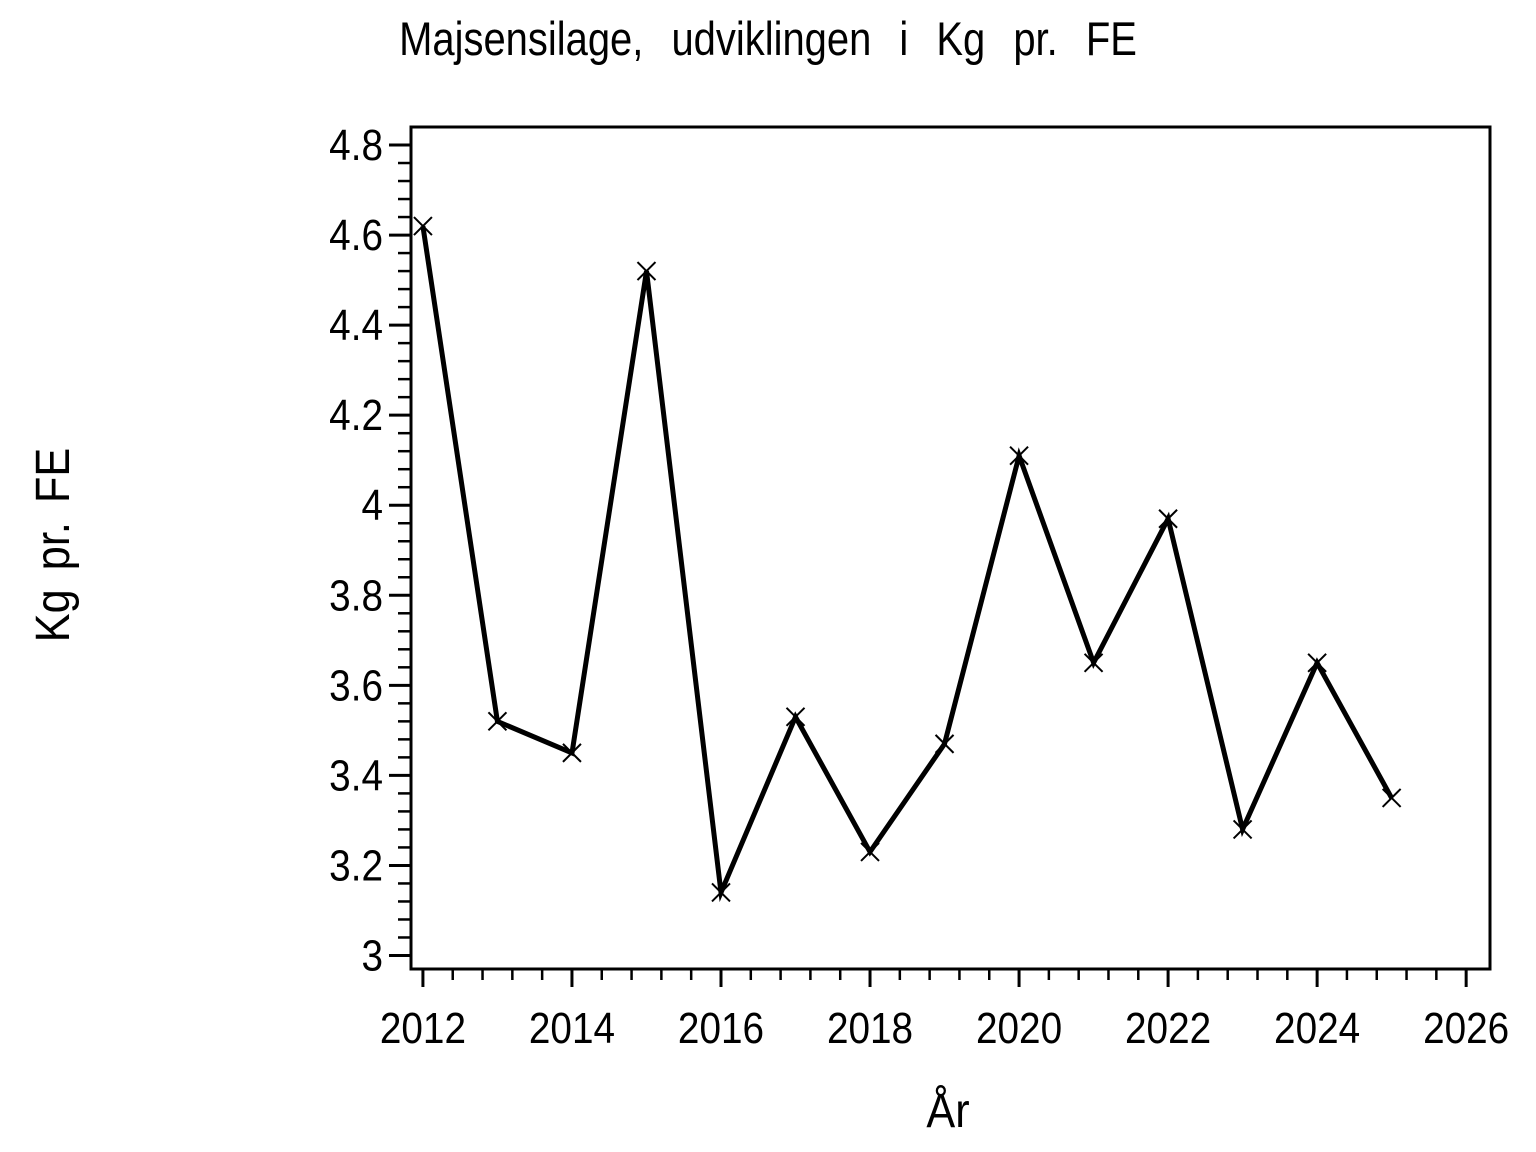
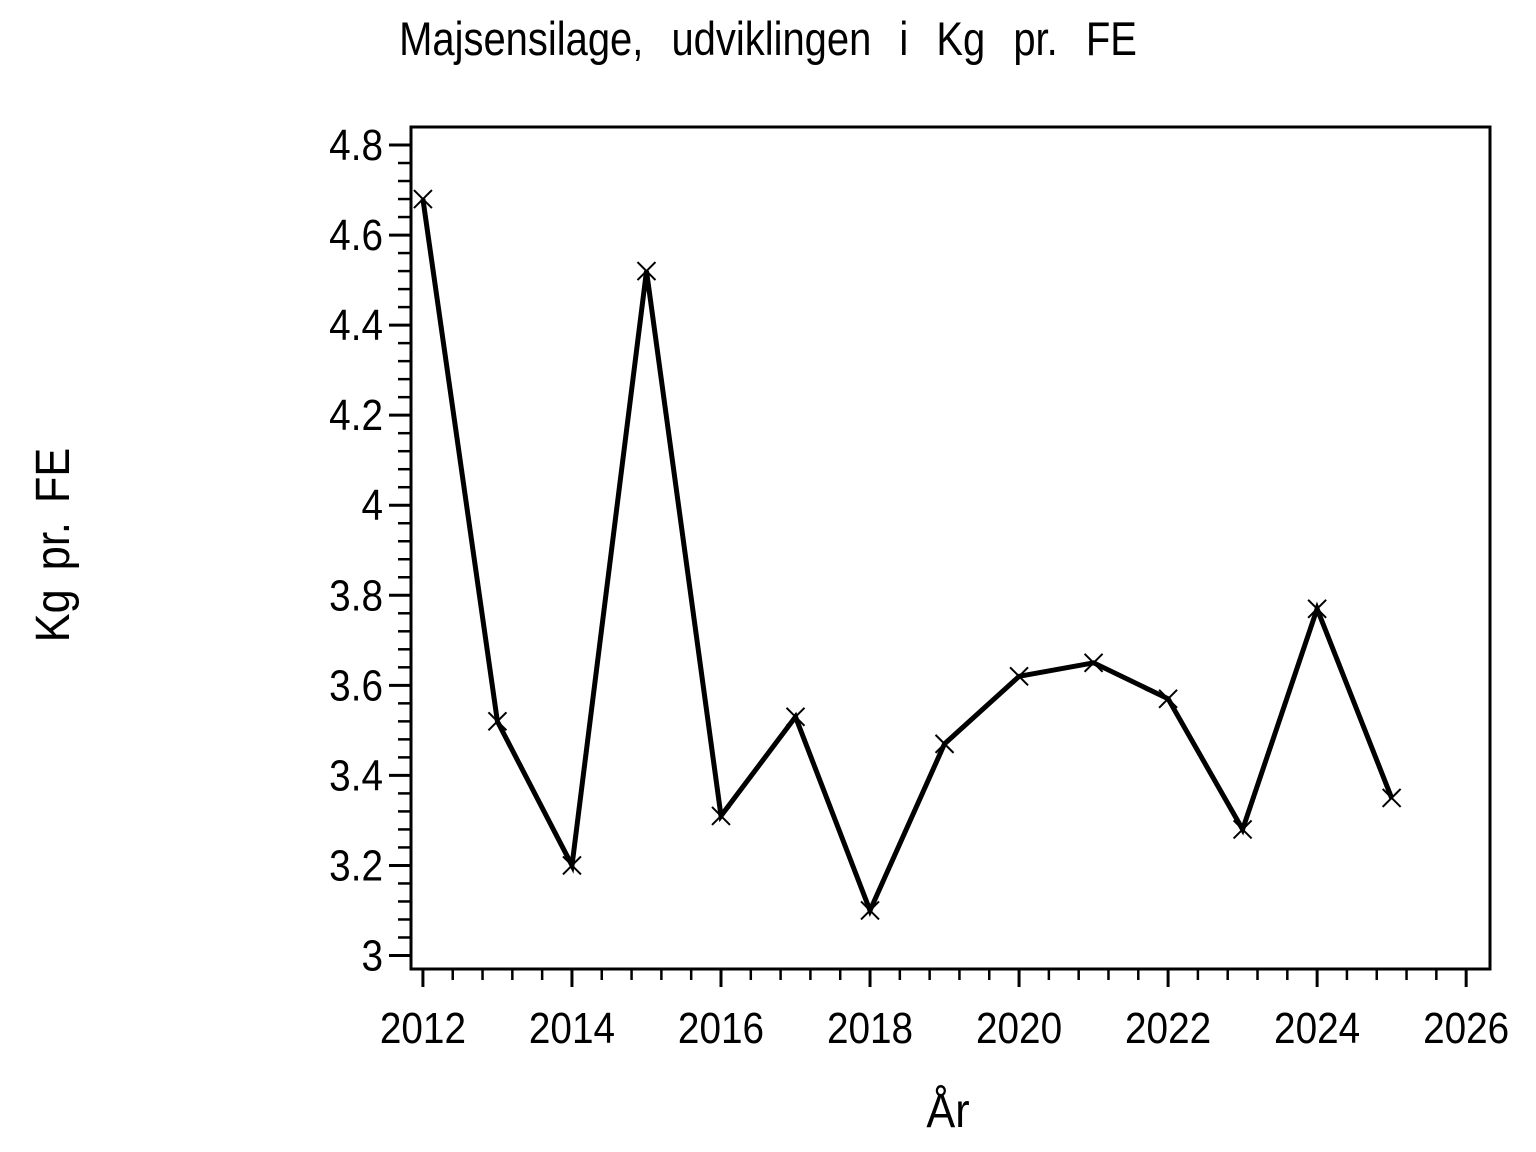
2012: 4.62 -> 4.68
2014: 3.45 -> 3.20
2016: 3.14 -> 3.31
2018: 3.23 -> 3.10
2020: 4.11 -> 3.62
2022: 3.97 -> 3.57
2024: 3.65 -> 3.77
